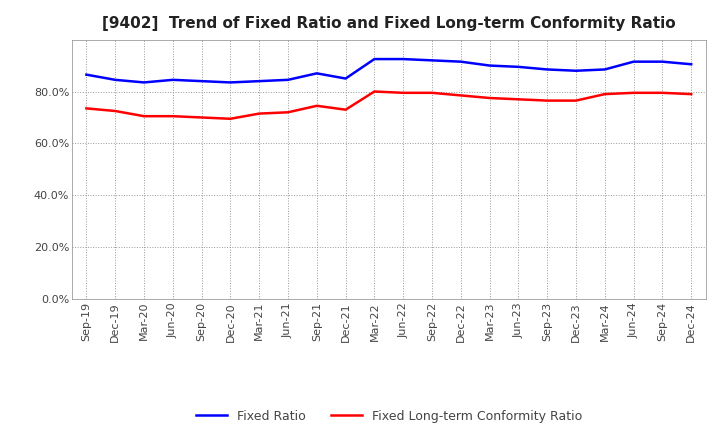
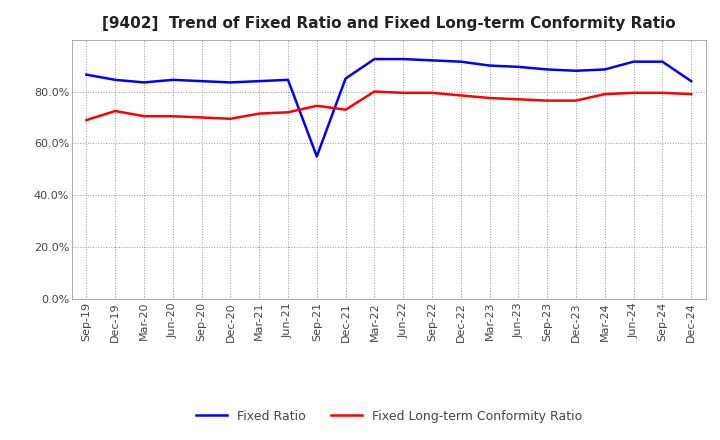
Fixed Long-term Conformity Ratio/Sep-19: 73.5% -> 69.0%
Fixed Ratio/Sep-21: 87.0% -> 55.0%
Fixed Ratio/Dec-24: 90.5% -> 84.0%
